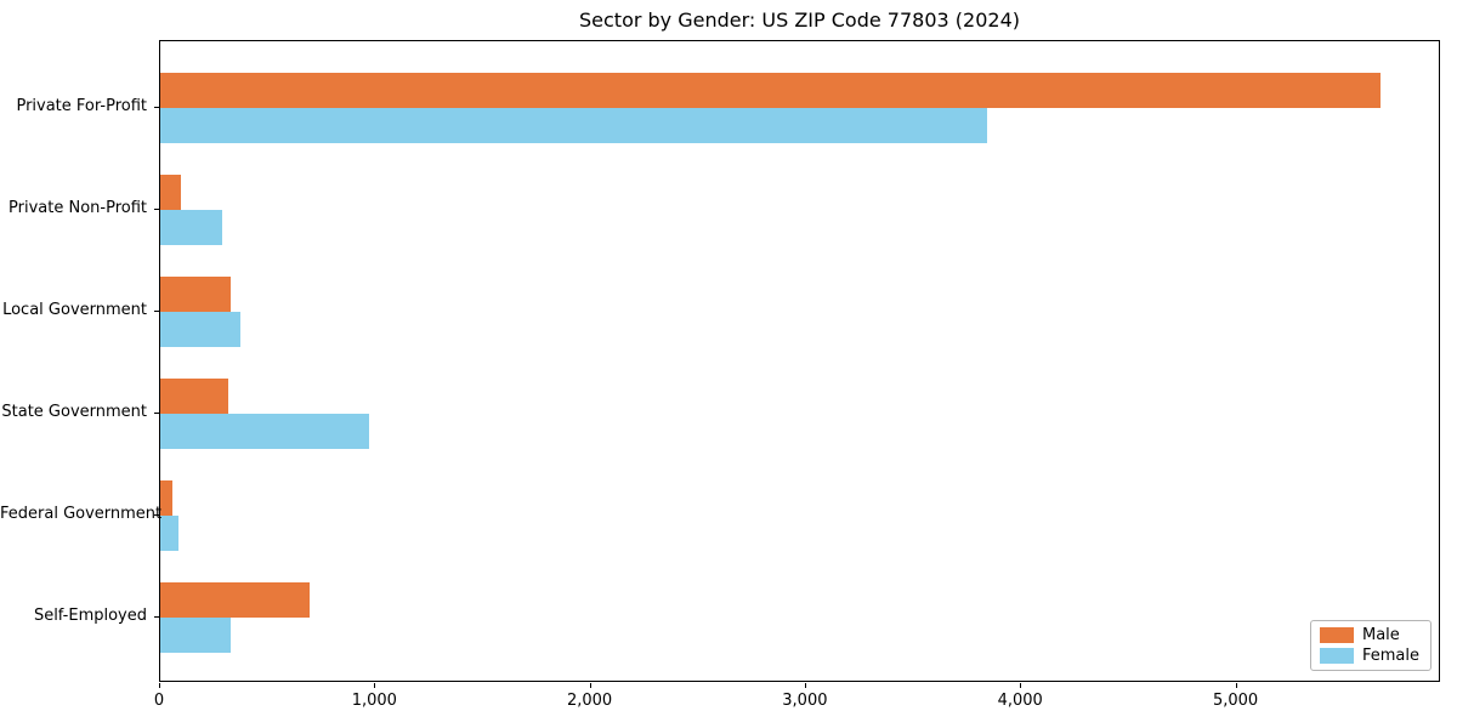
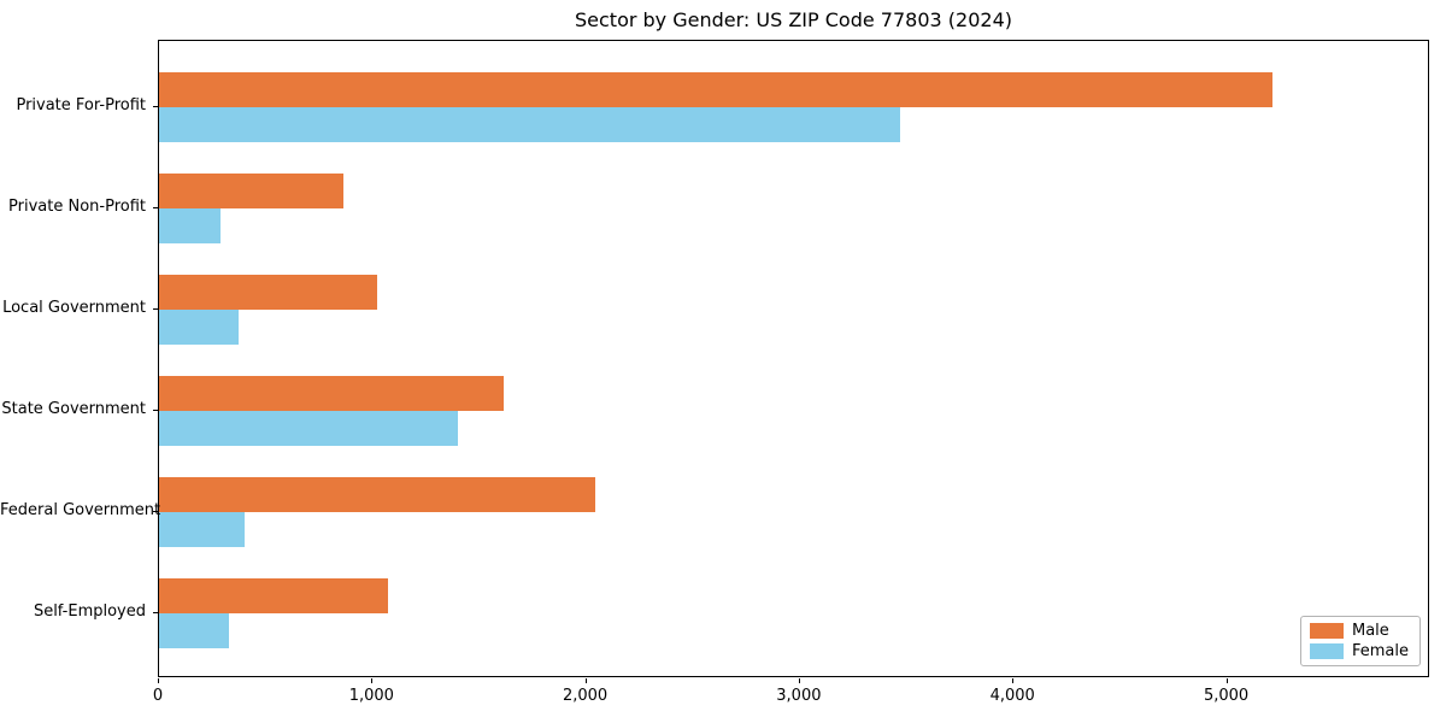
Male/Private For-Profit: 5670 -> 5210
Female/Private For-Profit: 3840 -> 3470
Male/Private Non-Profit: 100 -> 860
Male/Local Government: 320 -> 1020
Male/State Government: 320 -> 1610
Female/State Government: 970 -> 1400
Male/Federal Government: 60 -> 2040
Female/Federal Government: 80 -> 400
Male/Self-Employed: 700 -> 1070
